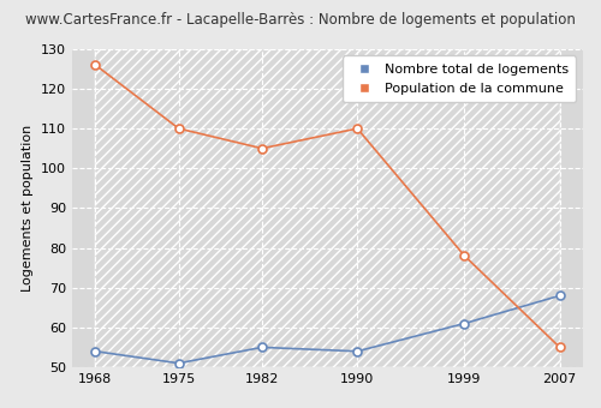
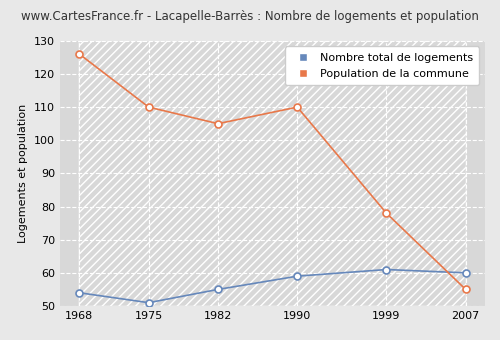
Nombre total de logements/1990: 54 -> 59
Nombre total de logements/2007: 68 -> 60
